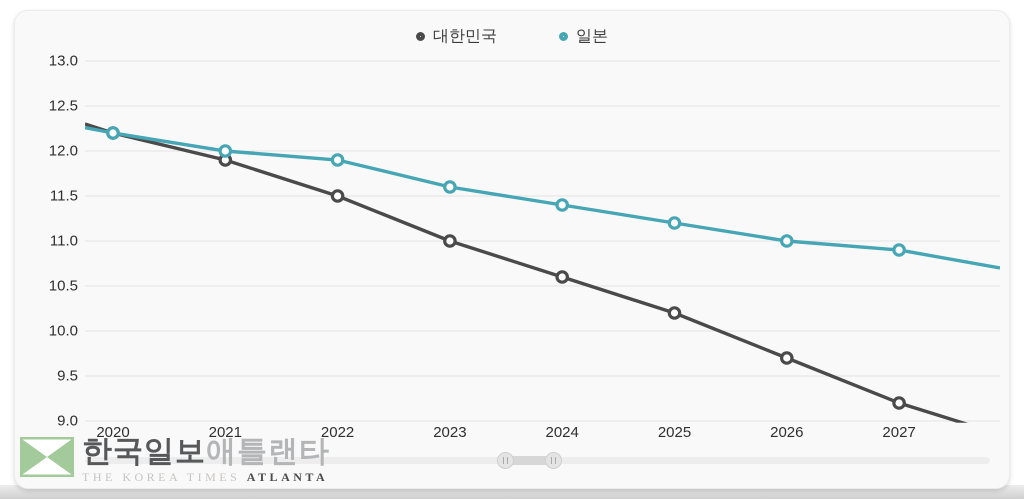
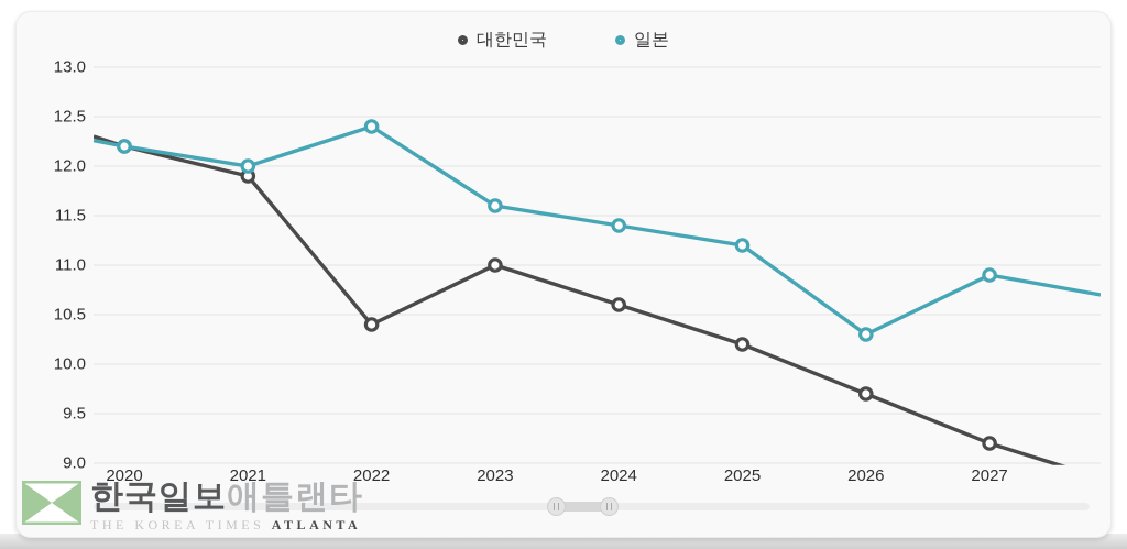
대한민국/2022: 11.5 -> 10.4
일본/2022: 11.9 -> 12.4
일본/2026: 11.0 -> 10.3
